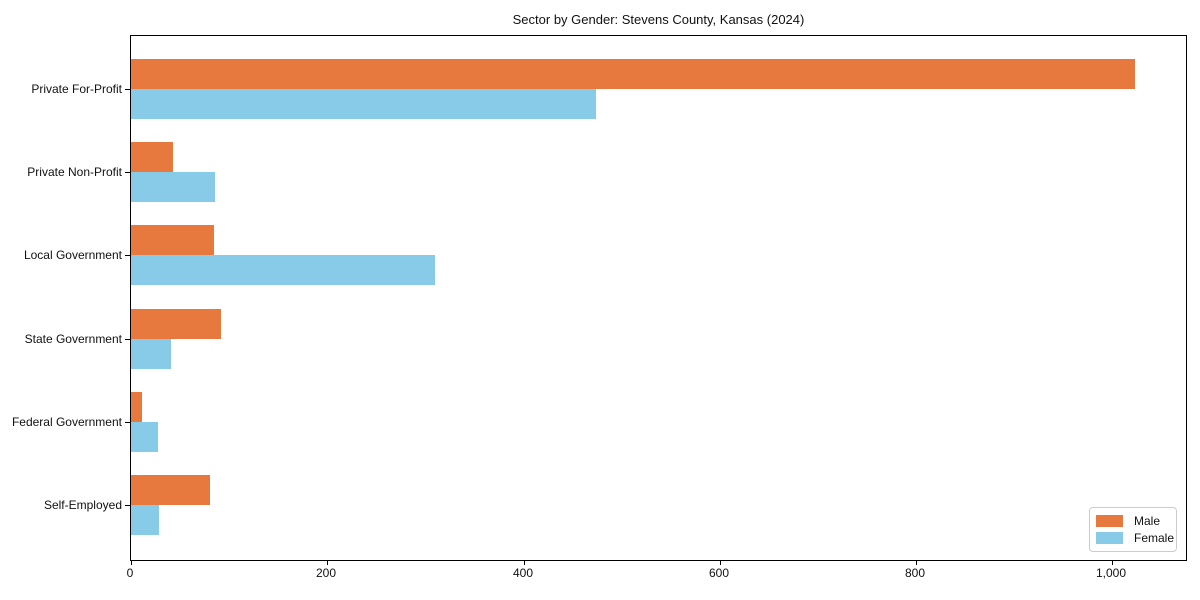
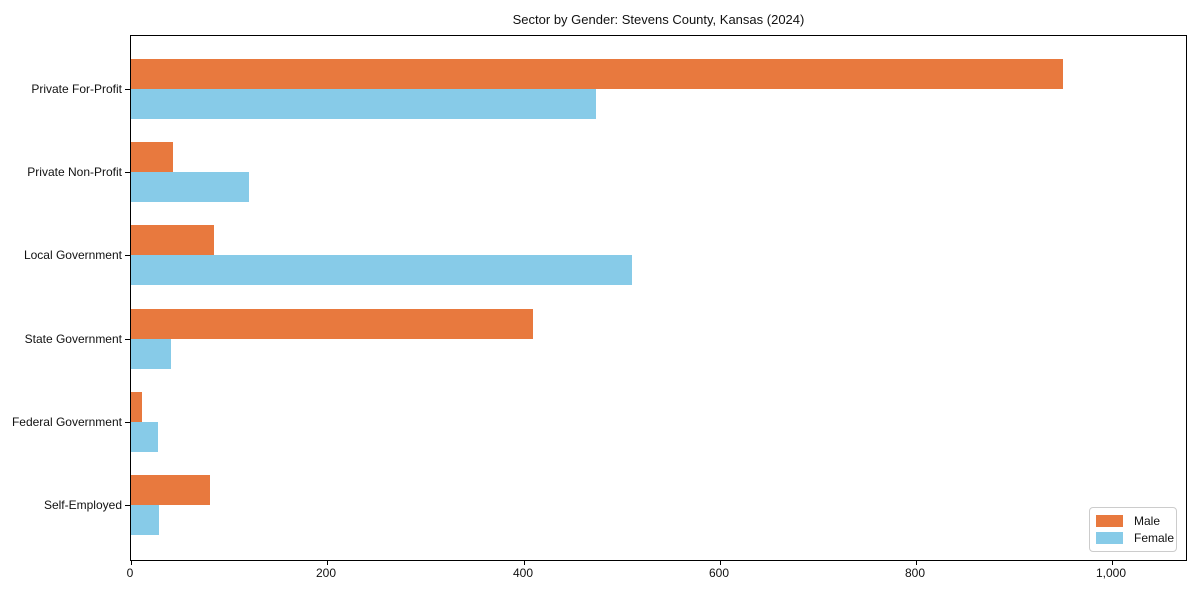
Male/Private For-Profit: 1020 -> 950
Female/Private Non-Profit: 90 -> 120
Female/Local Government: 310 -> 510
Male/State Government: 90 -> 410
